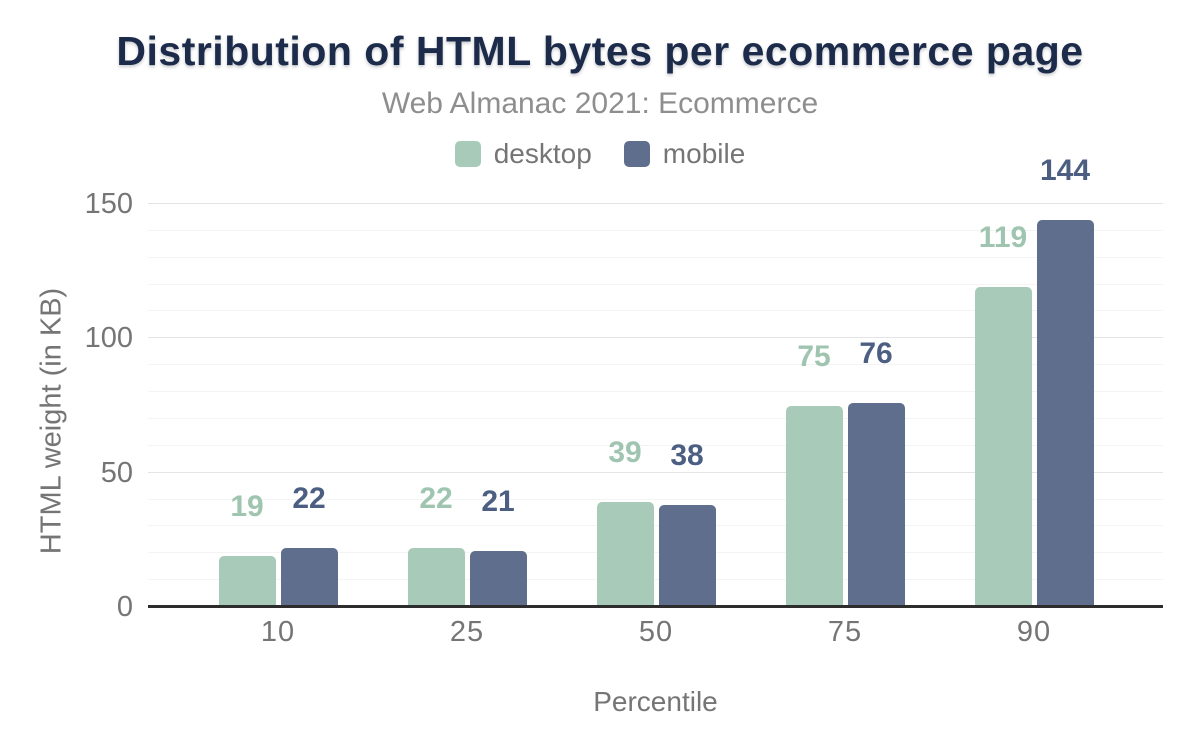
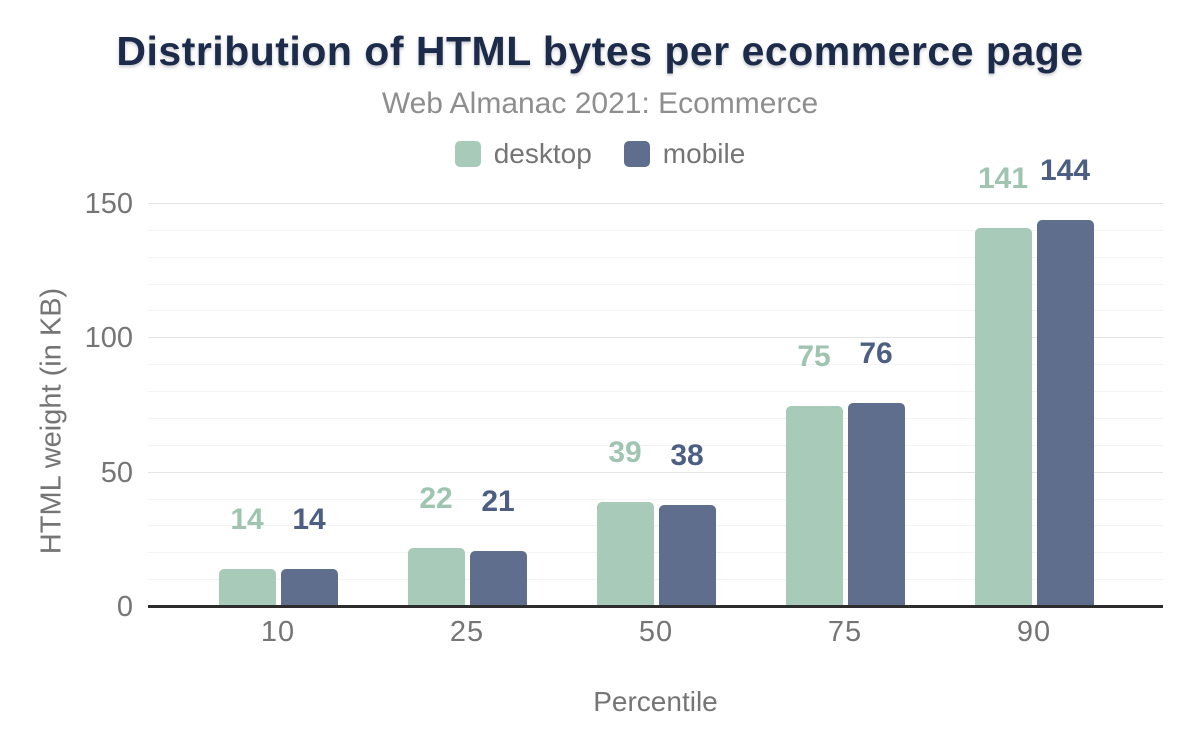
desktop/10: 19 -> 14
mobile/10: 22 -> 14
desktop/90: 119 -> 141
